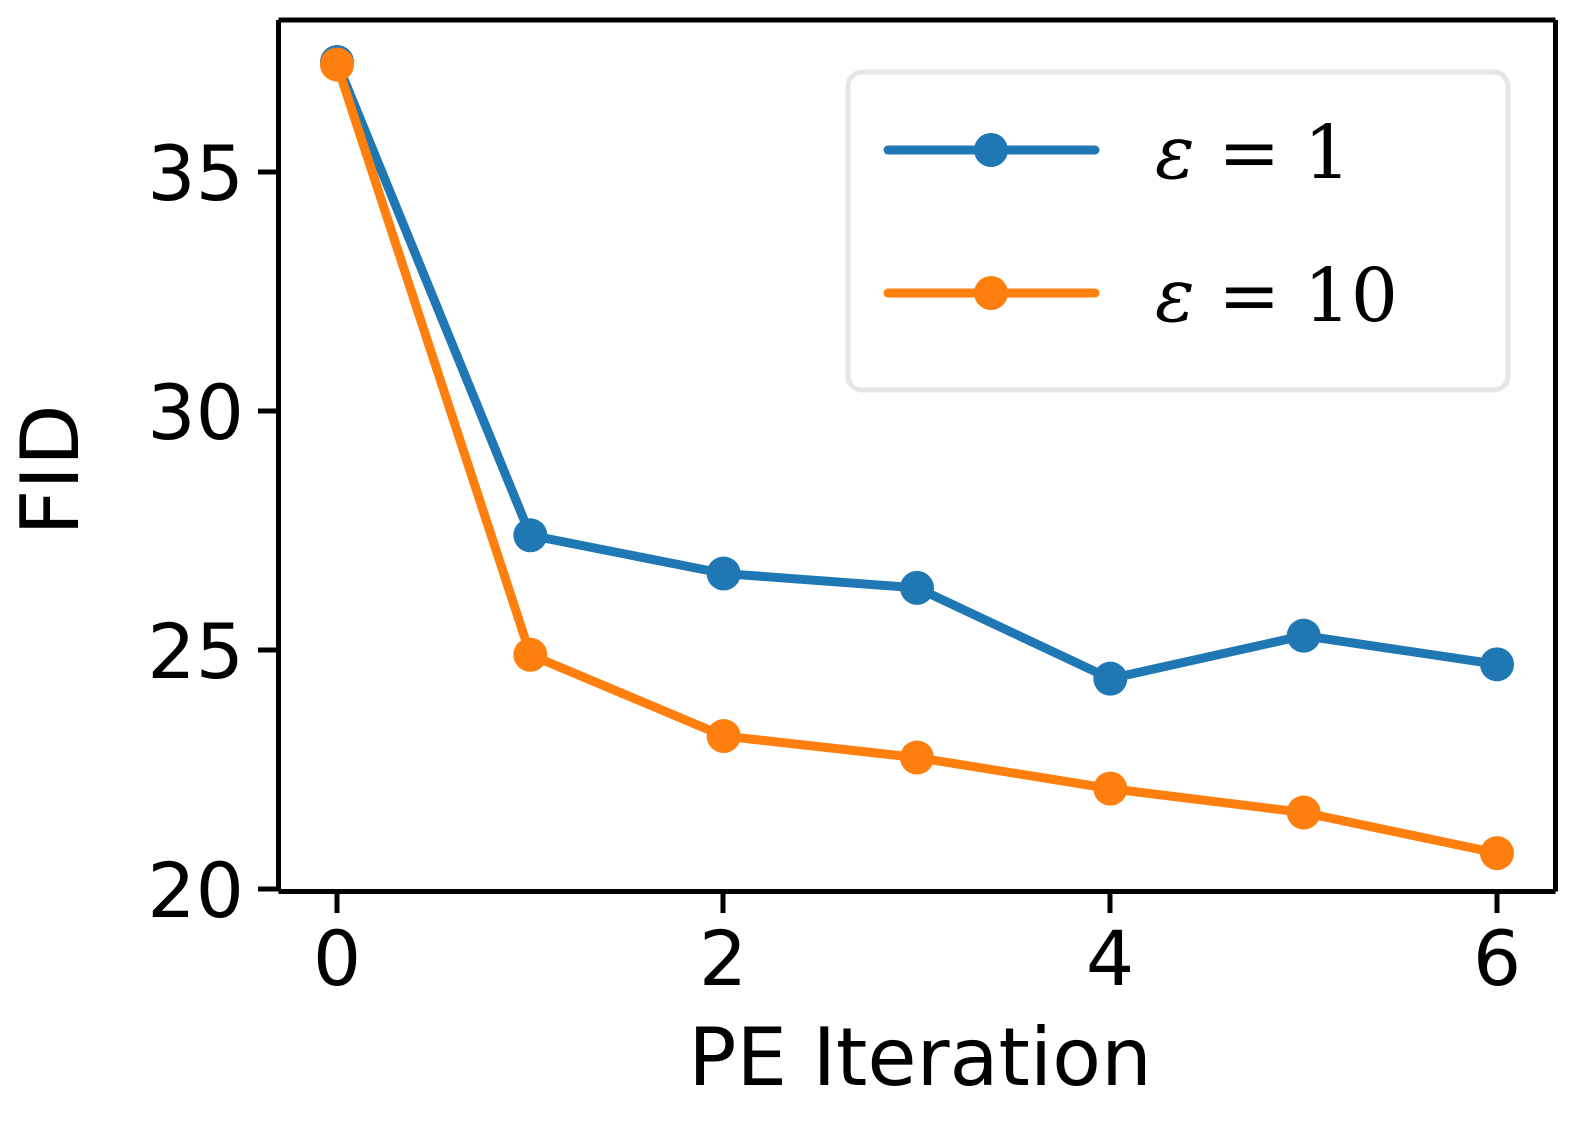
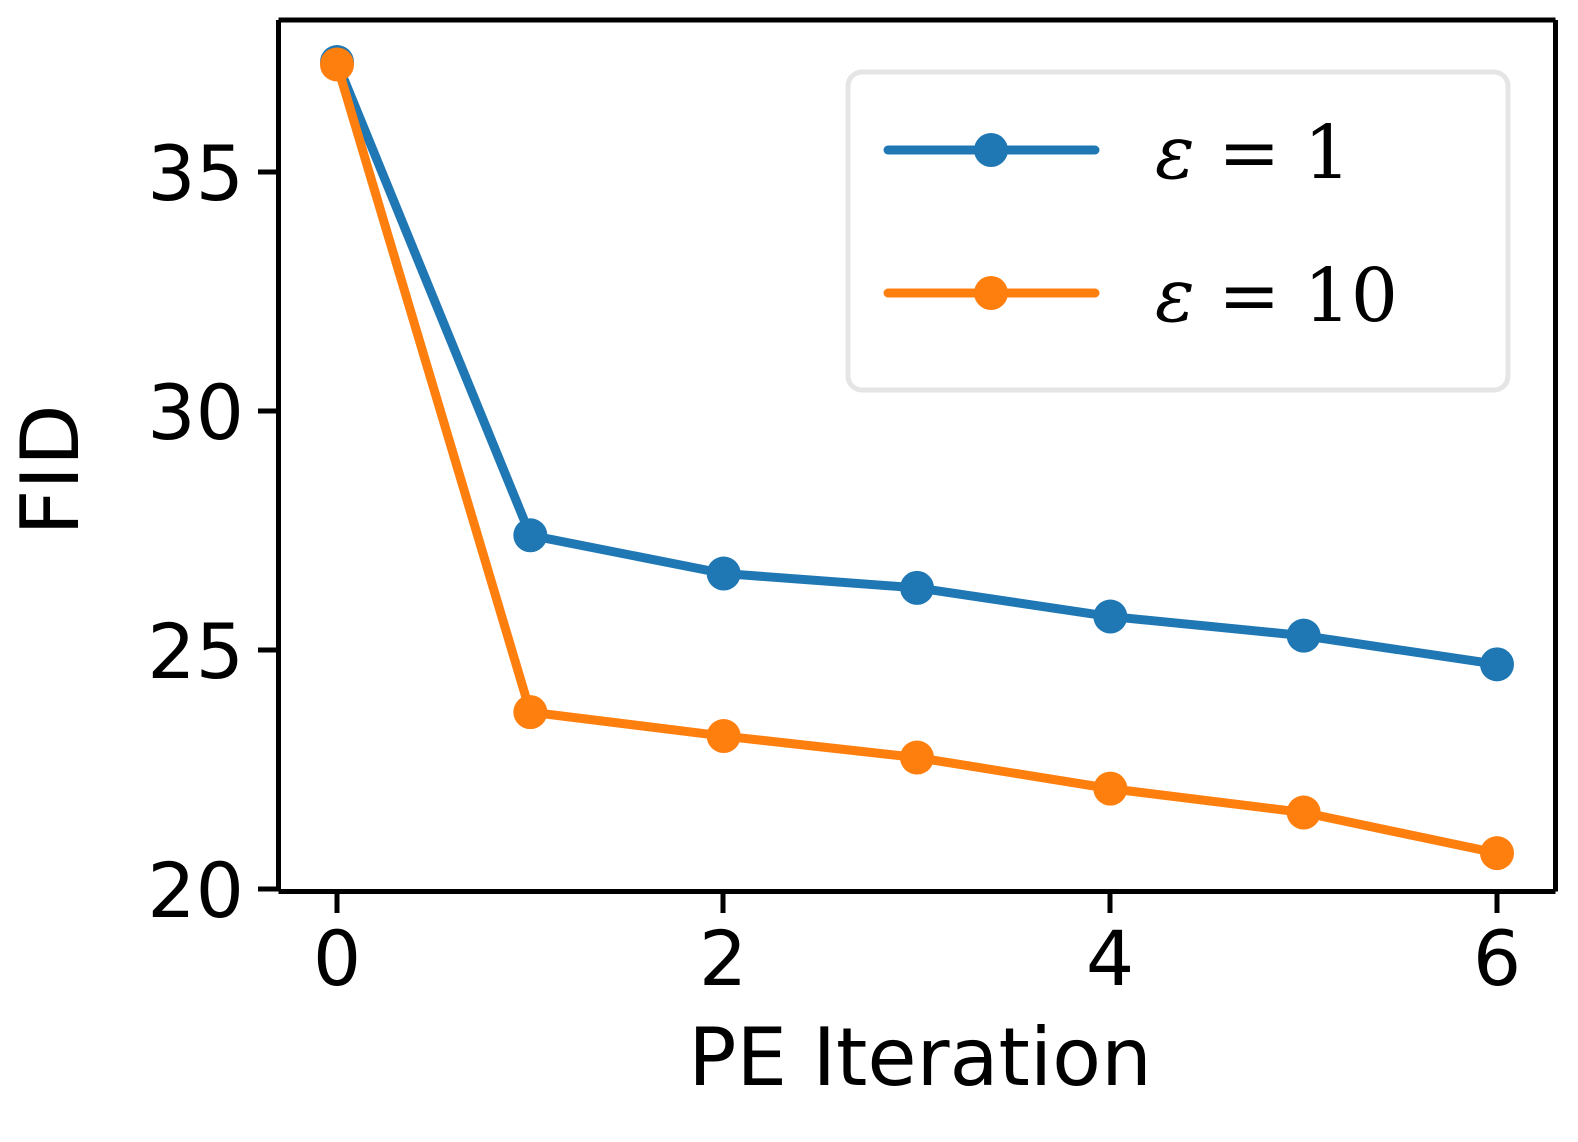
ε = 10/1: 24.9 -> 23.7
ε = 1/4: 24.4 -> 25.7
